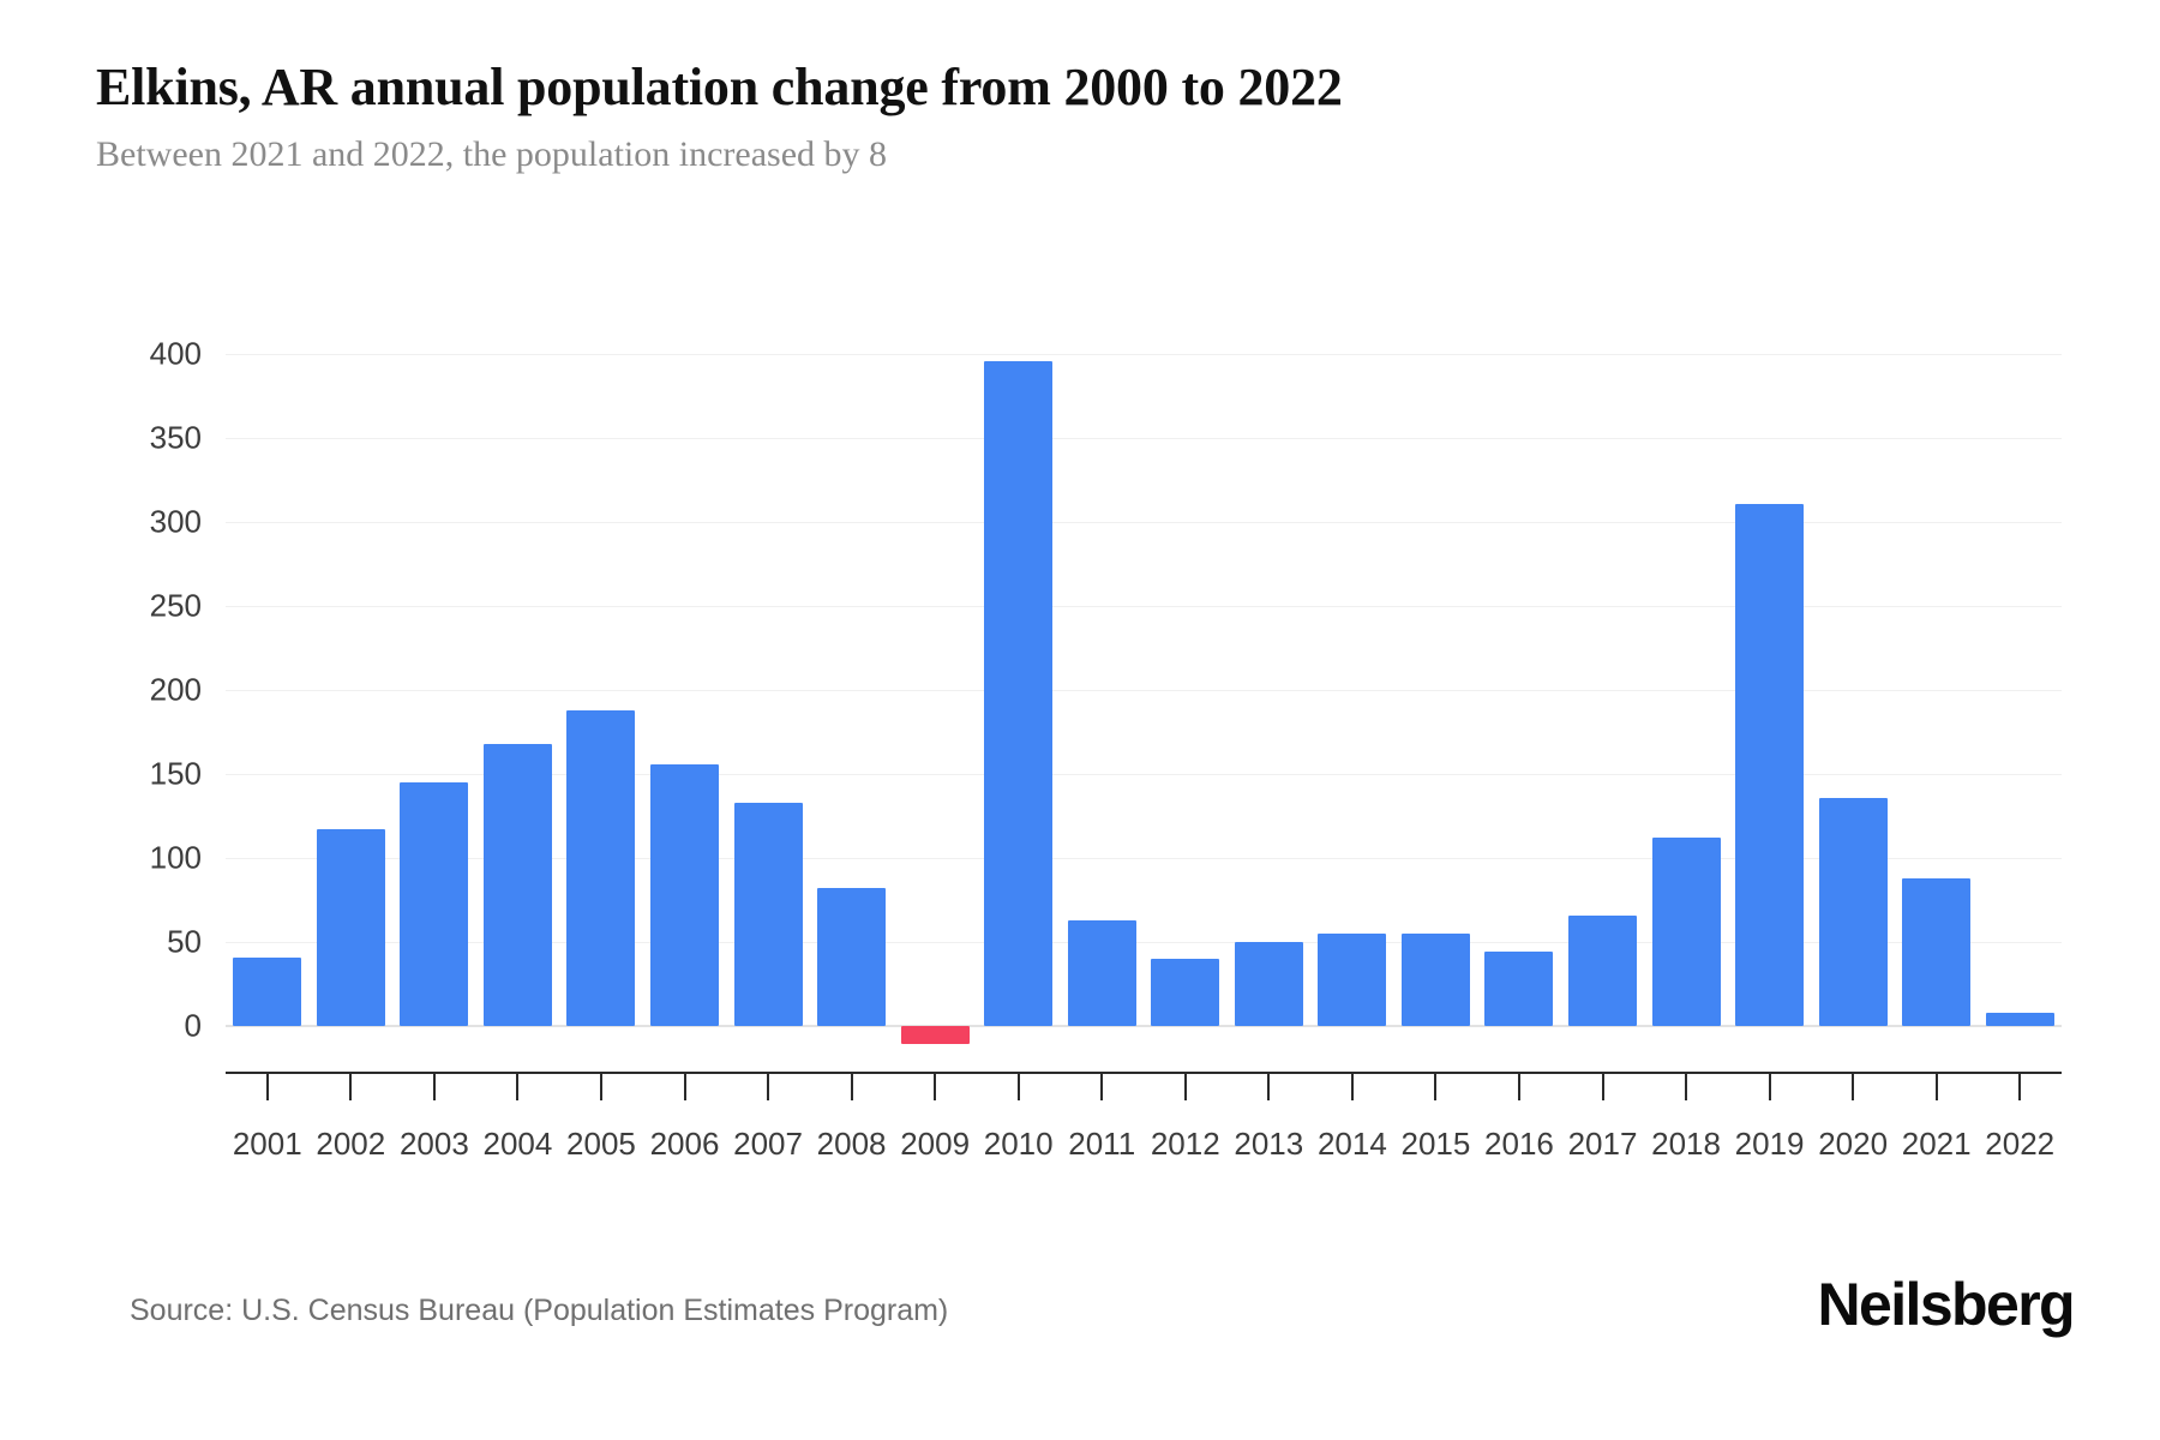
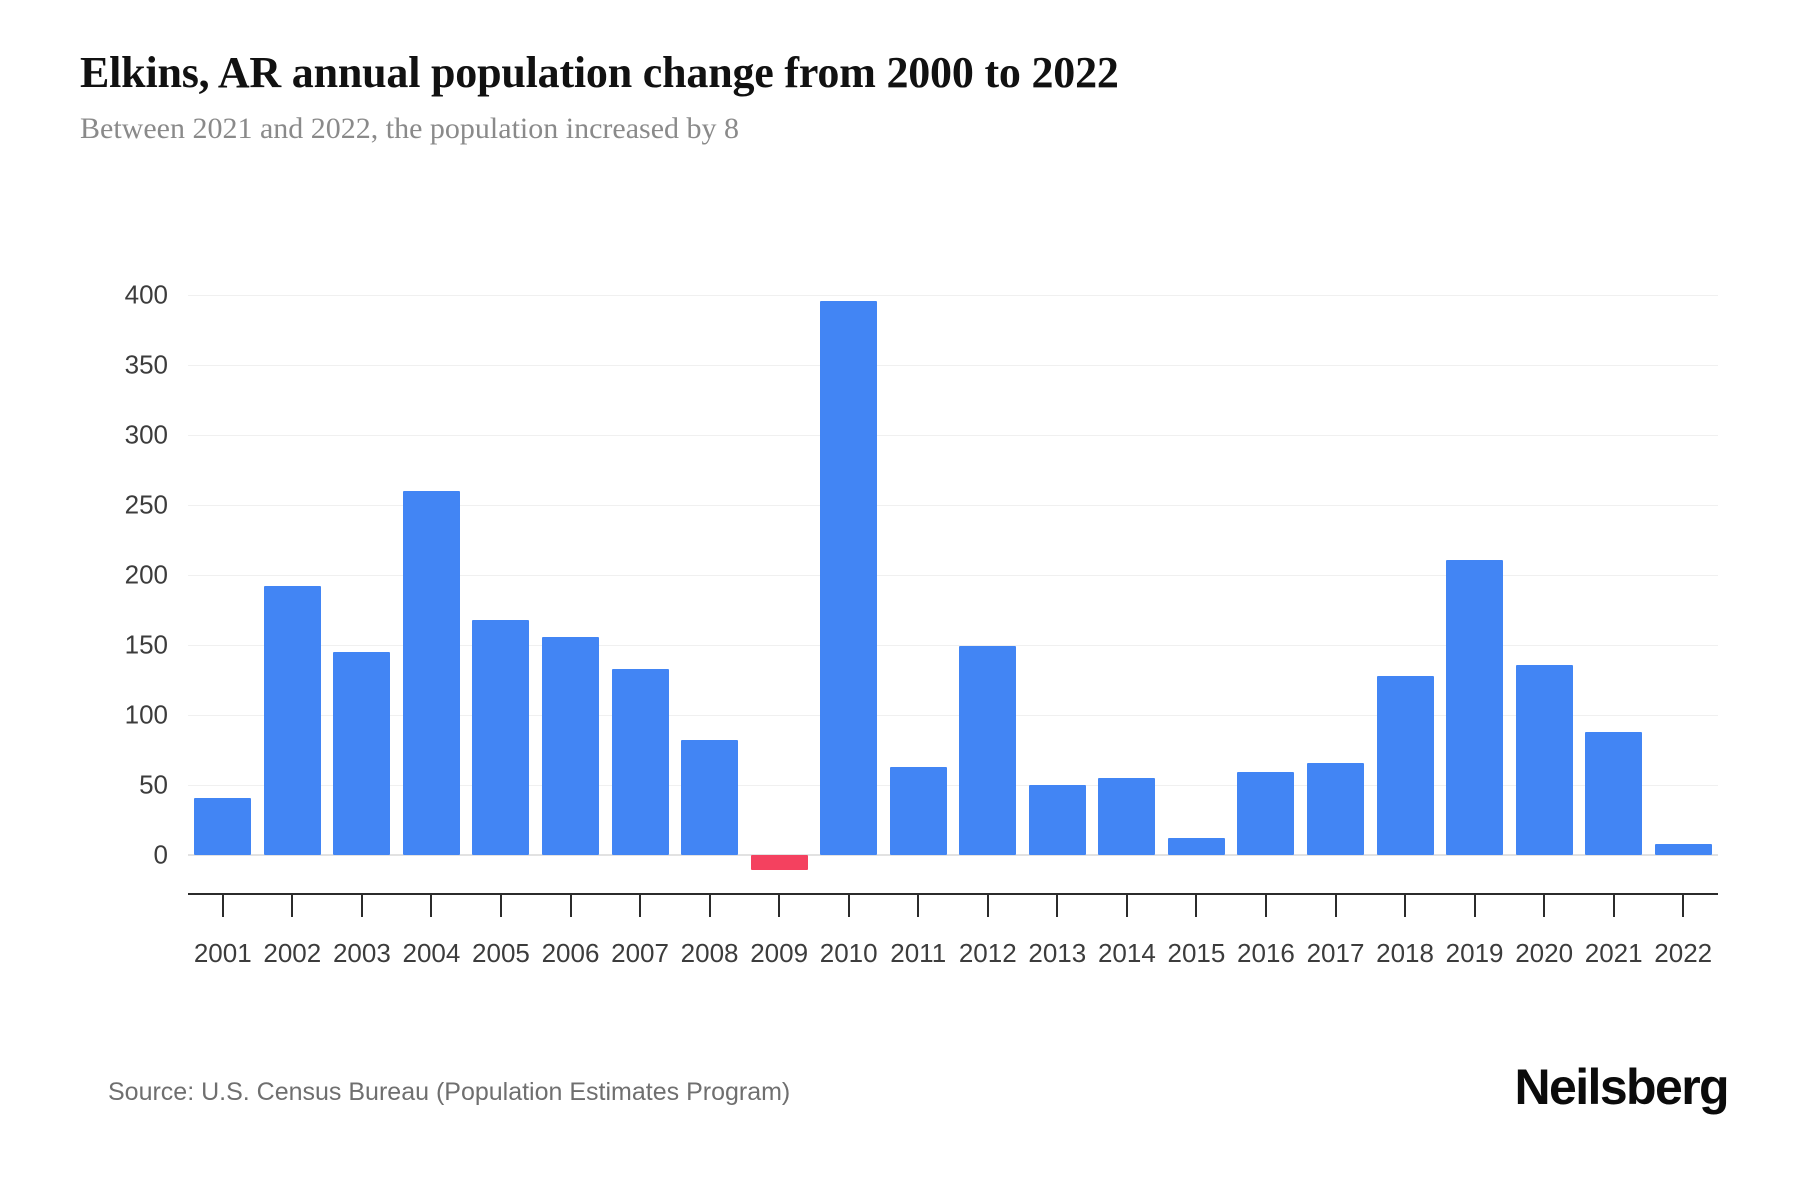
2002: 117 -> 192
2004: 168 -> 260
2005: 188 -> 168
2012: 40 -> 149
2015: 55 -> 12
2016: 44 -> 59
2018: 112 -> 128
2019: 311 -> 211
